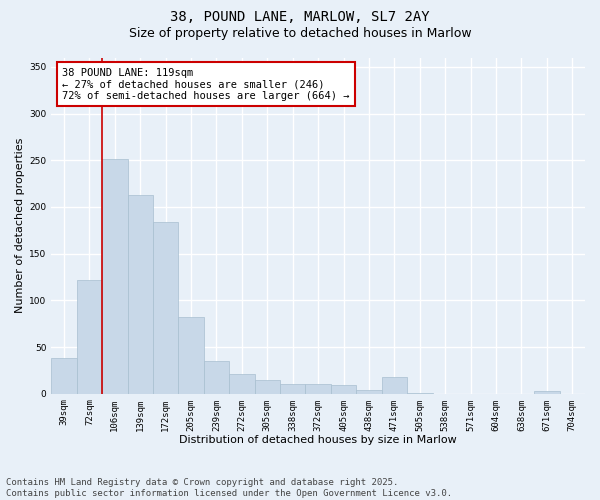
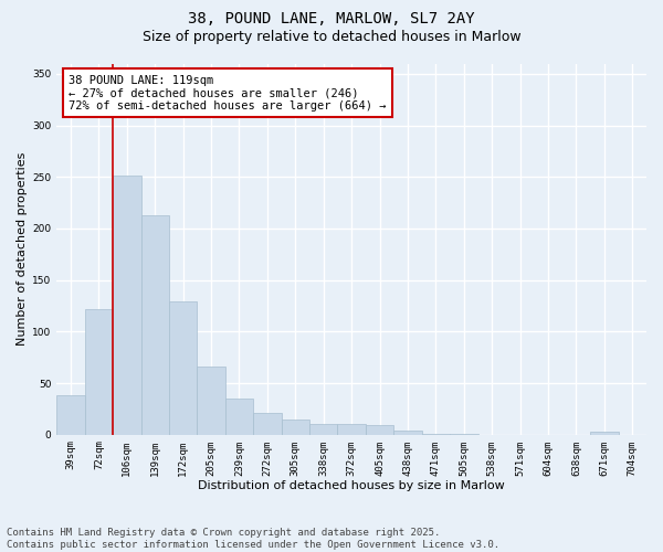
172sqm: 184 -> 129
205sqm: 82 -> 66
471sqm: 18 -> 1
